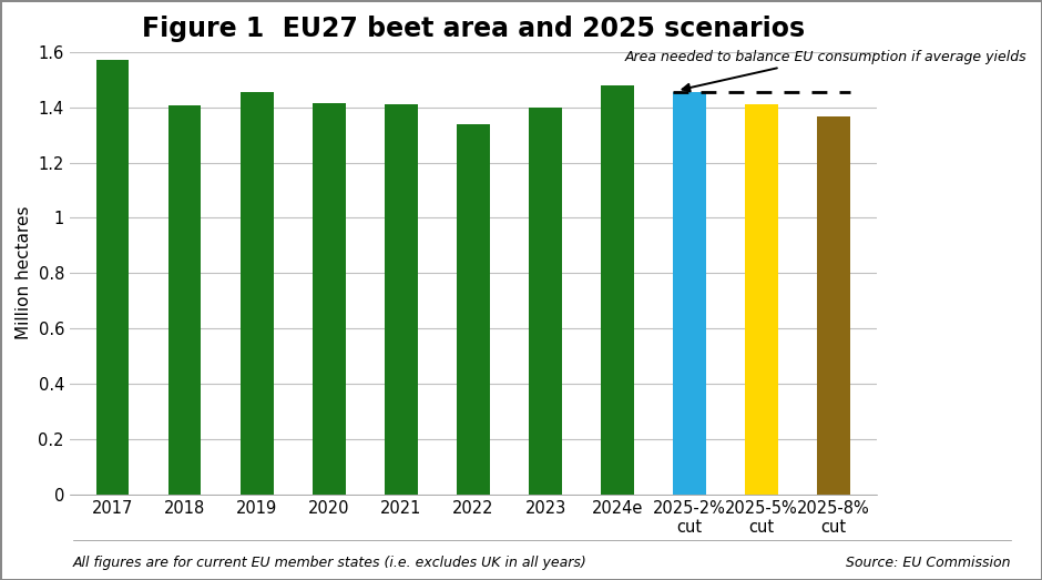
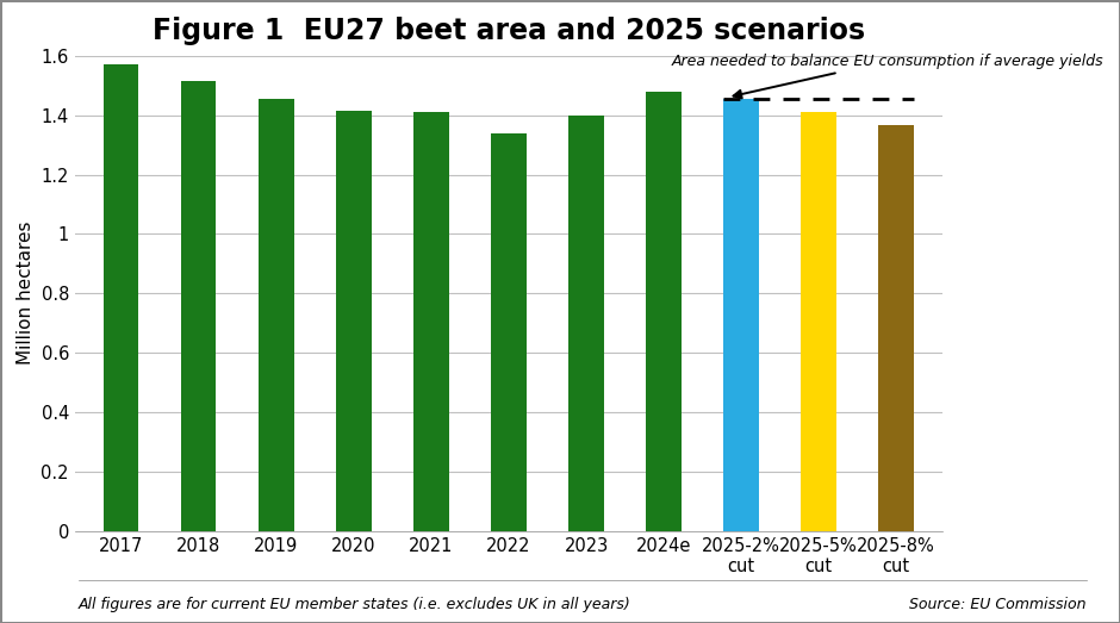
2018: 1.405 -> 1.515
